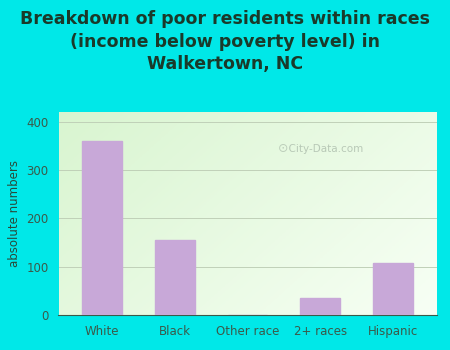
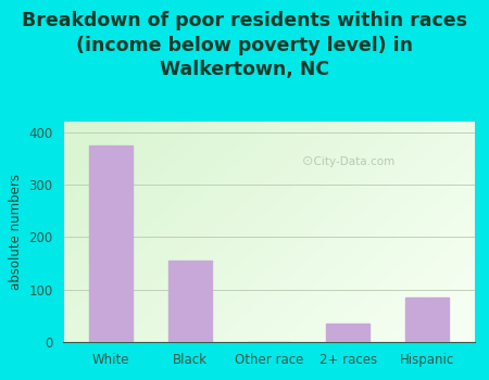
White: 360 -> 375
Hispanic: 107 -> 85
